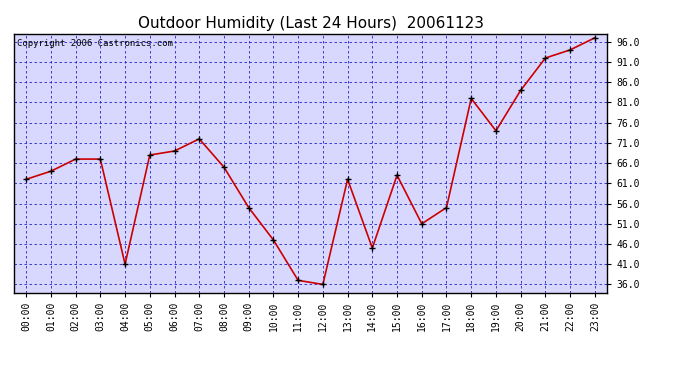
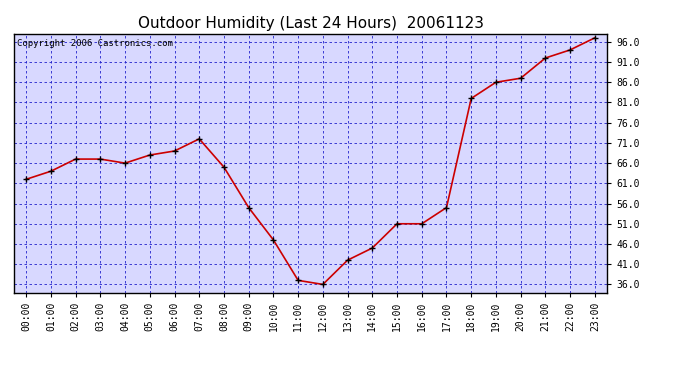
04:00: 41 -> 66
13:00: 62 -> 42
15:00: 63 -> 51
19:00: 74 -> 86
20:00: 84 -> 87
